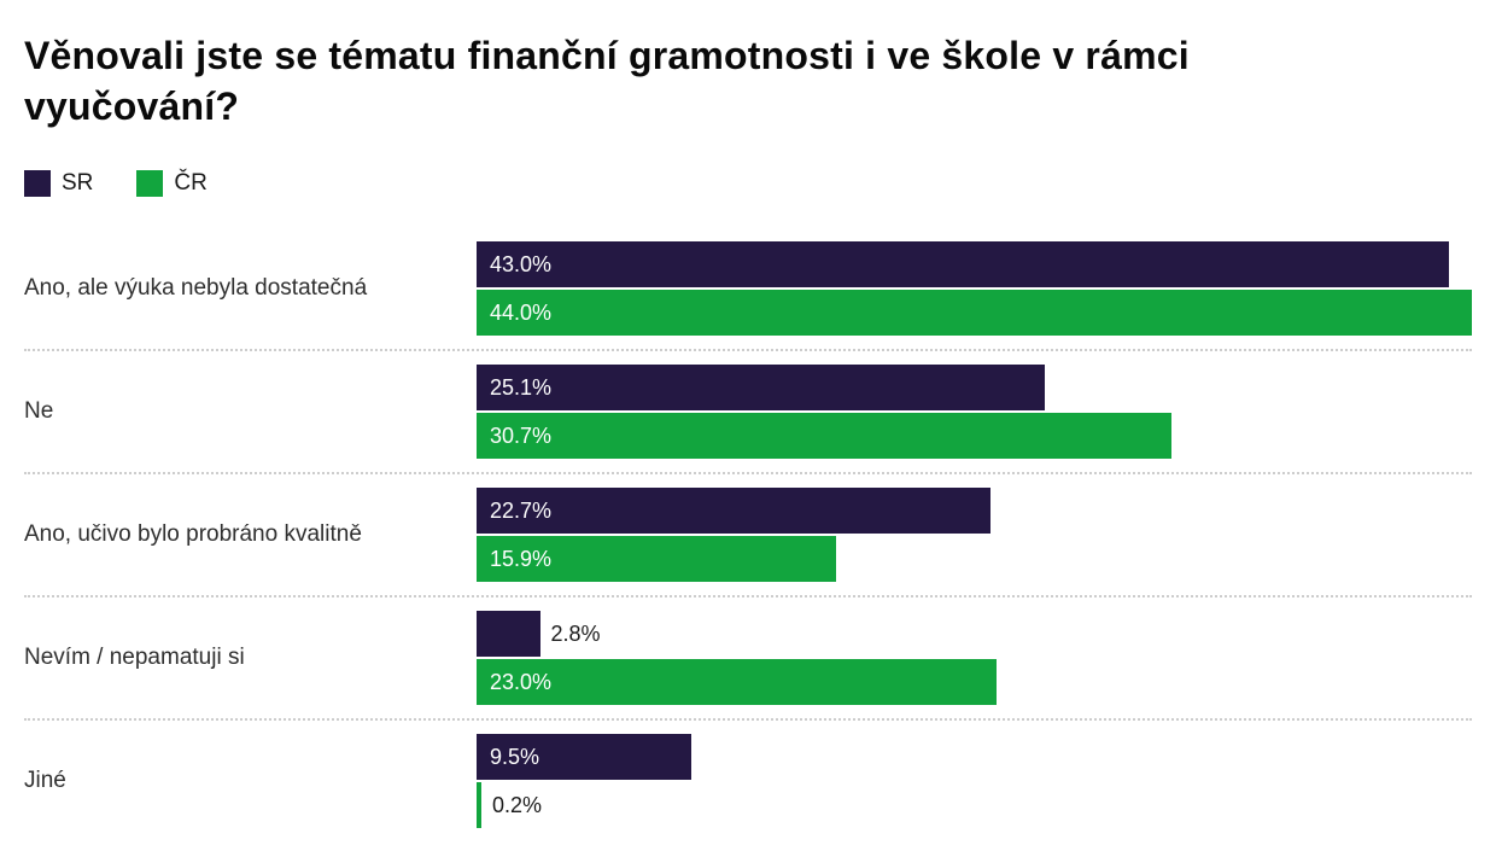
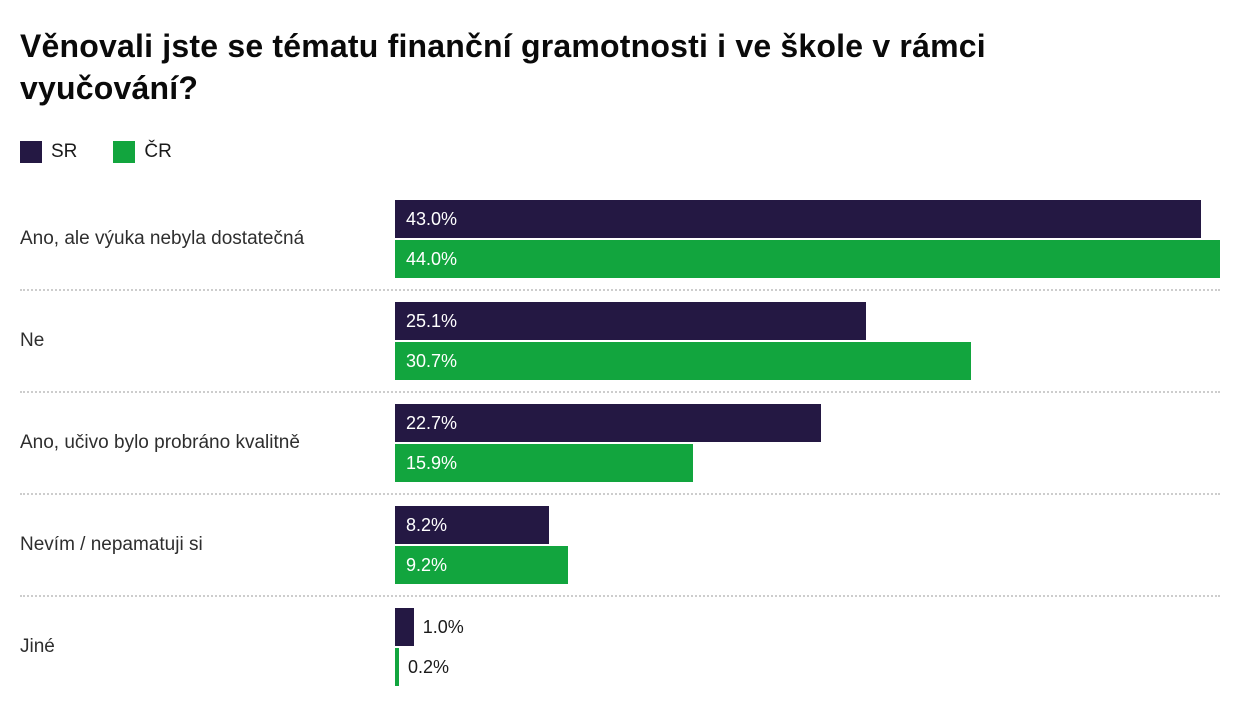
SR/Nevím / nepamatuji si: 2.8% -> 8.2%
ČR/Nevím / nepamatuji si: 23.0% -> 9.2%
SR/Jiné: 9.5% -> 1.0%
